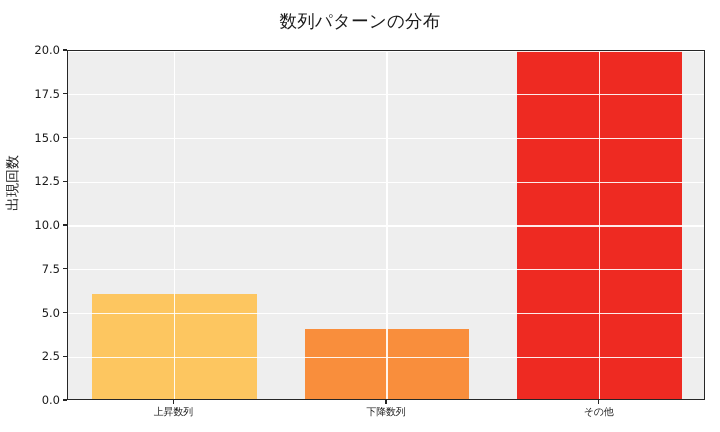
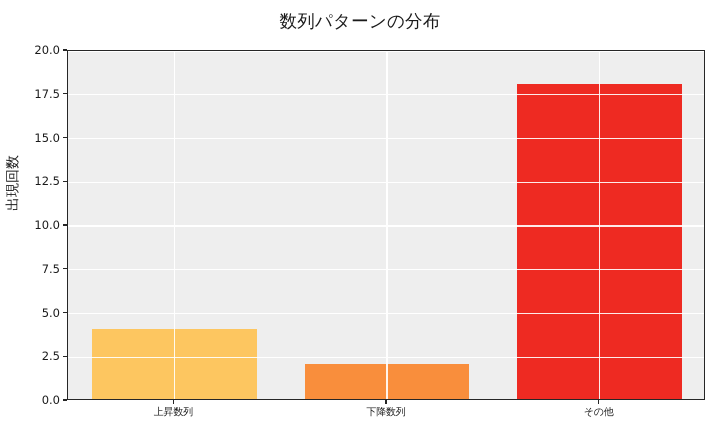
上昇数列: 6 -> 4
下降数列: 4 -> 2
その他: 20 -> 18
